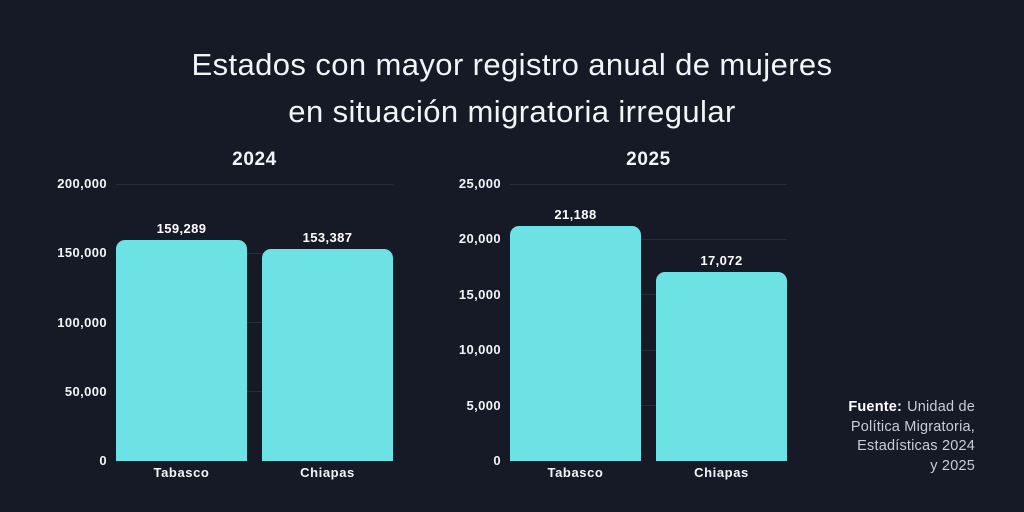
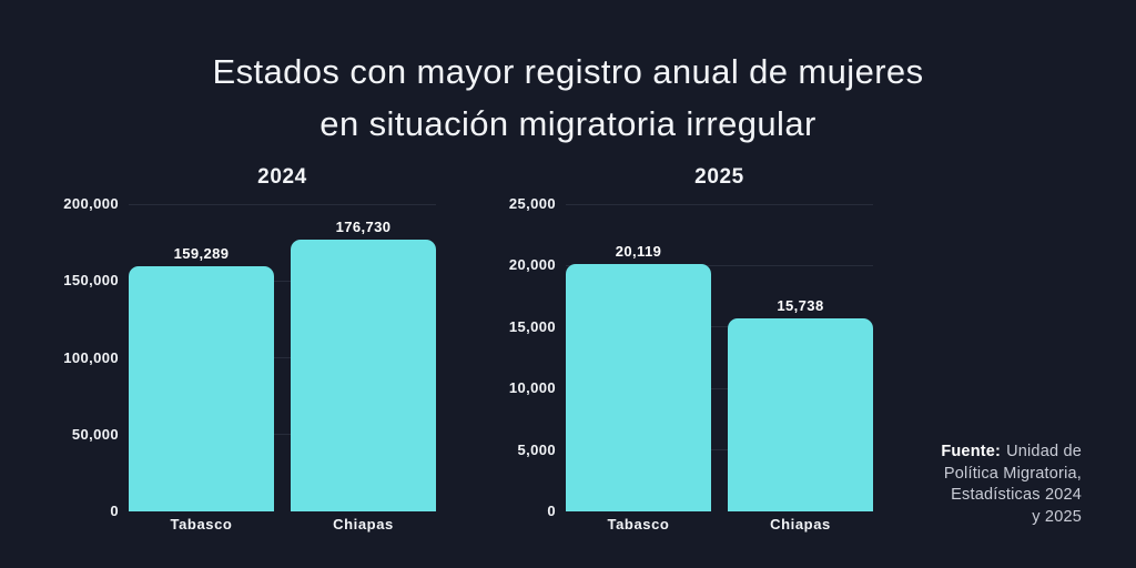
2024/Chiapas: 153,387 -> 176,730
2025/Tabasco: 21,188 -> 20,119
2025/Chiapas: 17,072 -> 15,738
